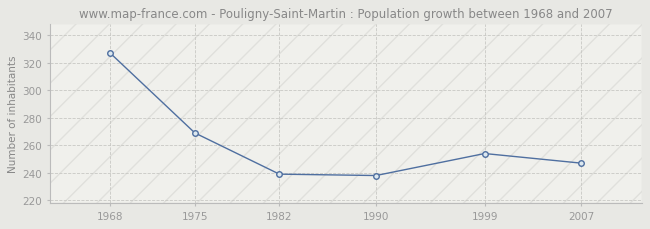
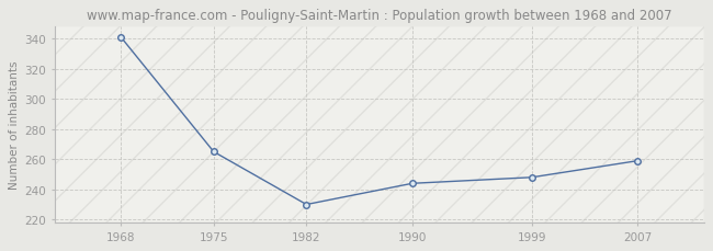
1968: 327 -> 341
1975: 269 -> 265
1982: 239 -> 230
1990: 238 -> 244
1999: 254 -> 248
2007: 247 -> 259
